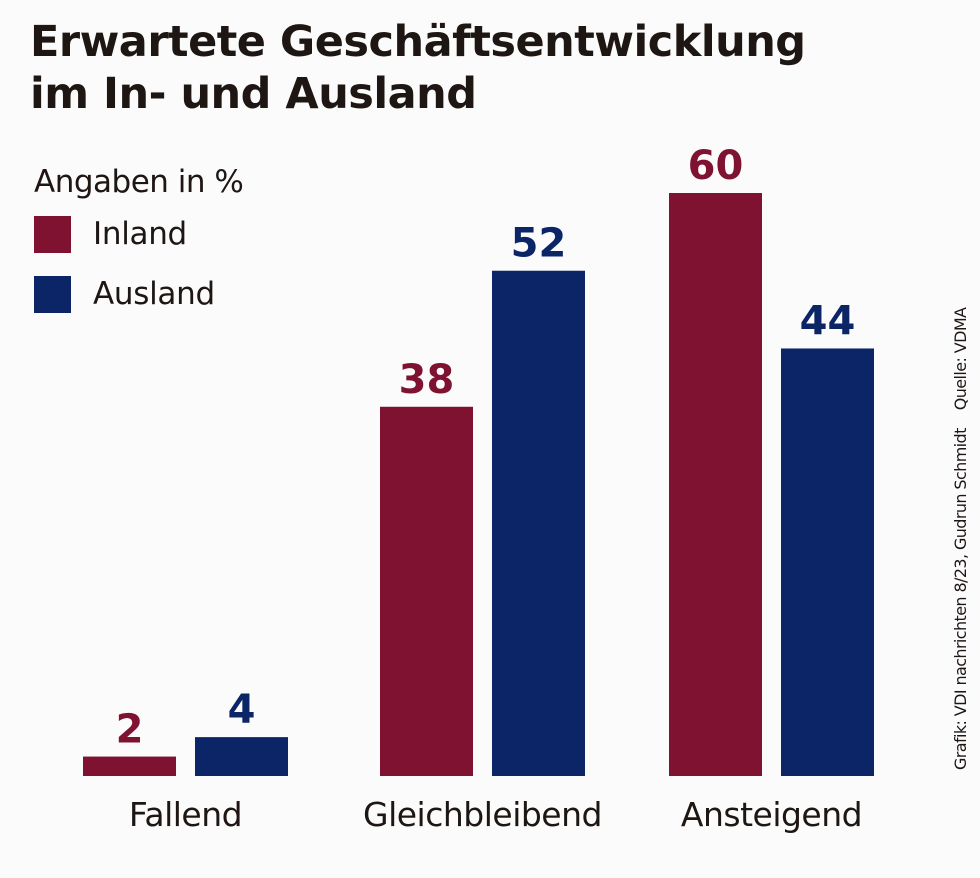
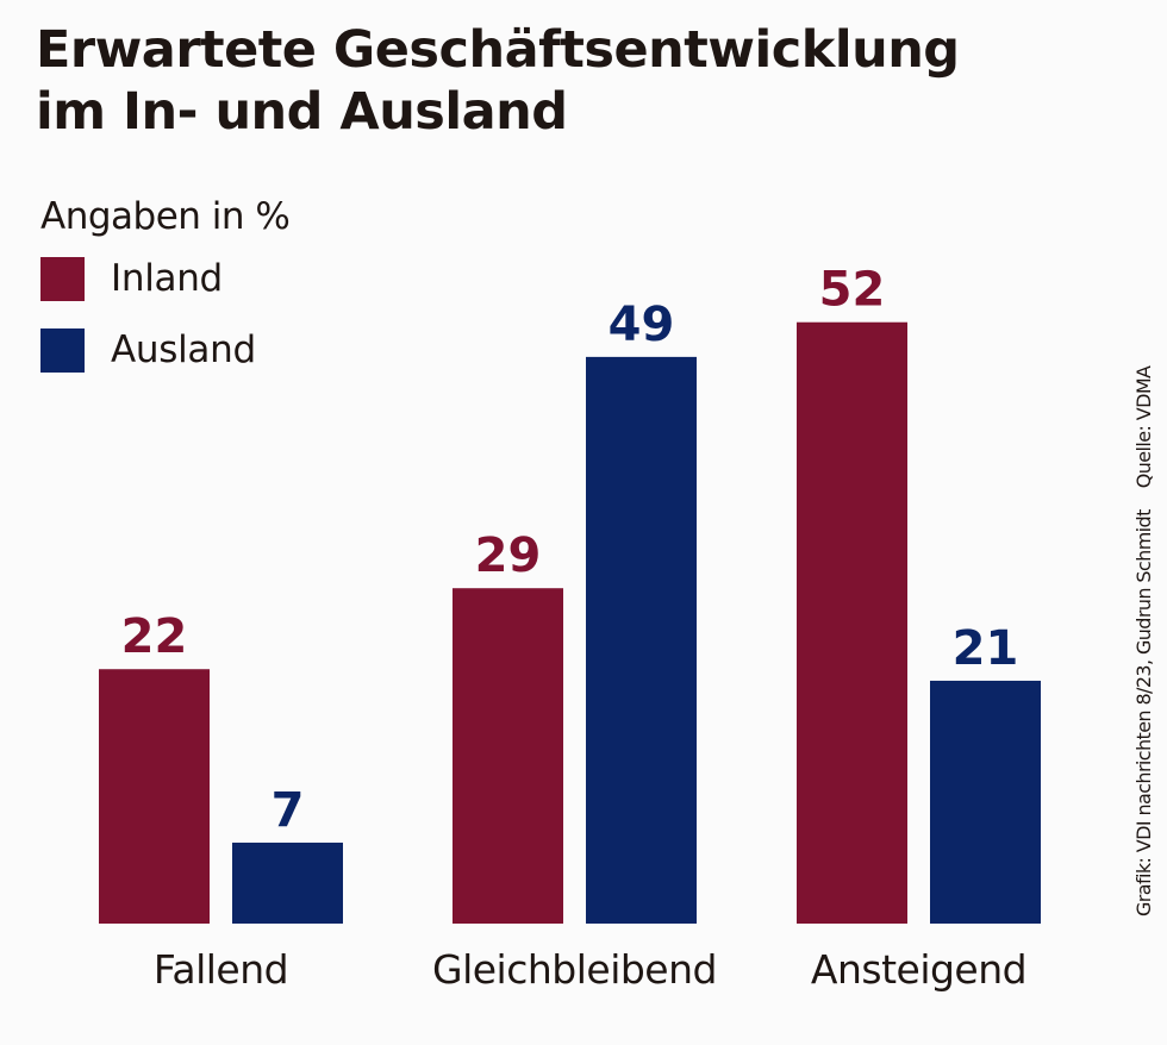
Inland/Fallend: 2 -> 22
Ausland/Fallend: 4 -> 7
Inland/Gleichbleibend: 38 -> 29
Ausland/Gleichbleibend: 52 -> 49
Inland/Ansteigend: 60 -> 52
Ausland/Ansteigend: 44 -> 21
